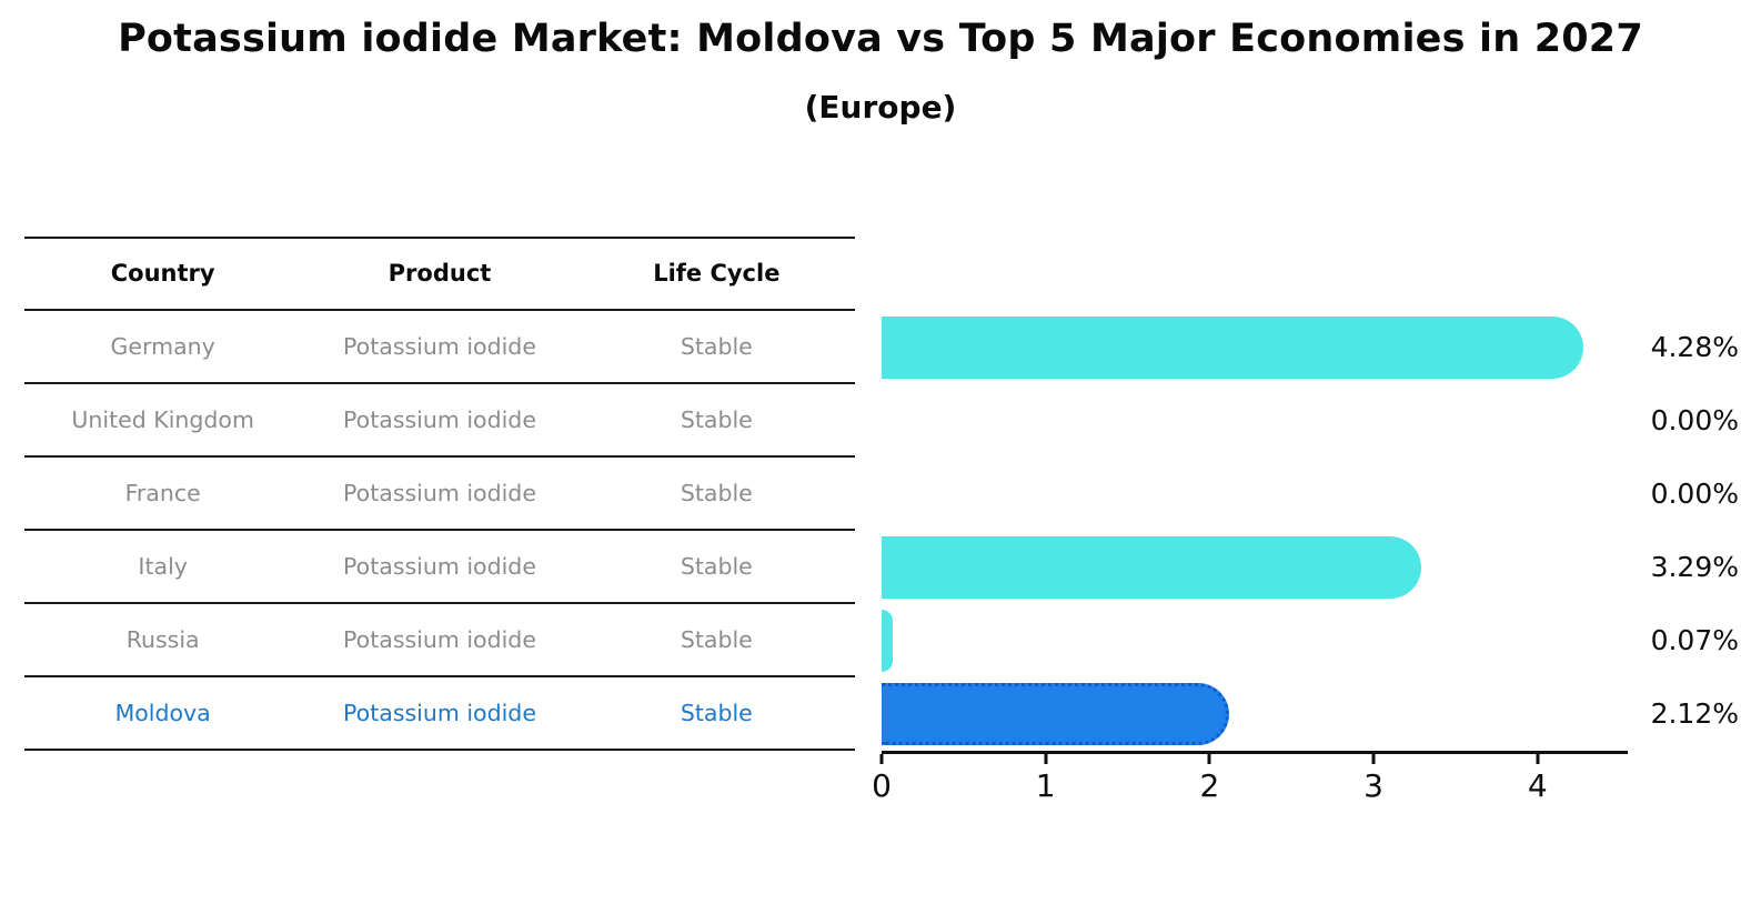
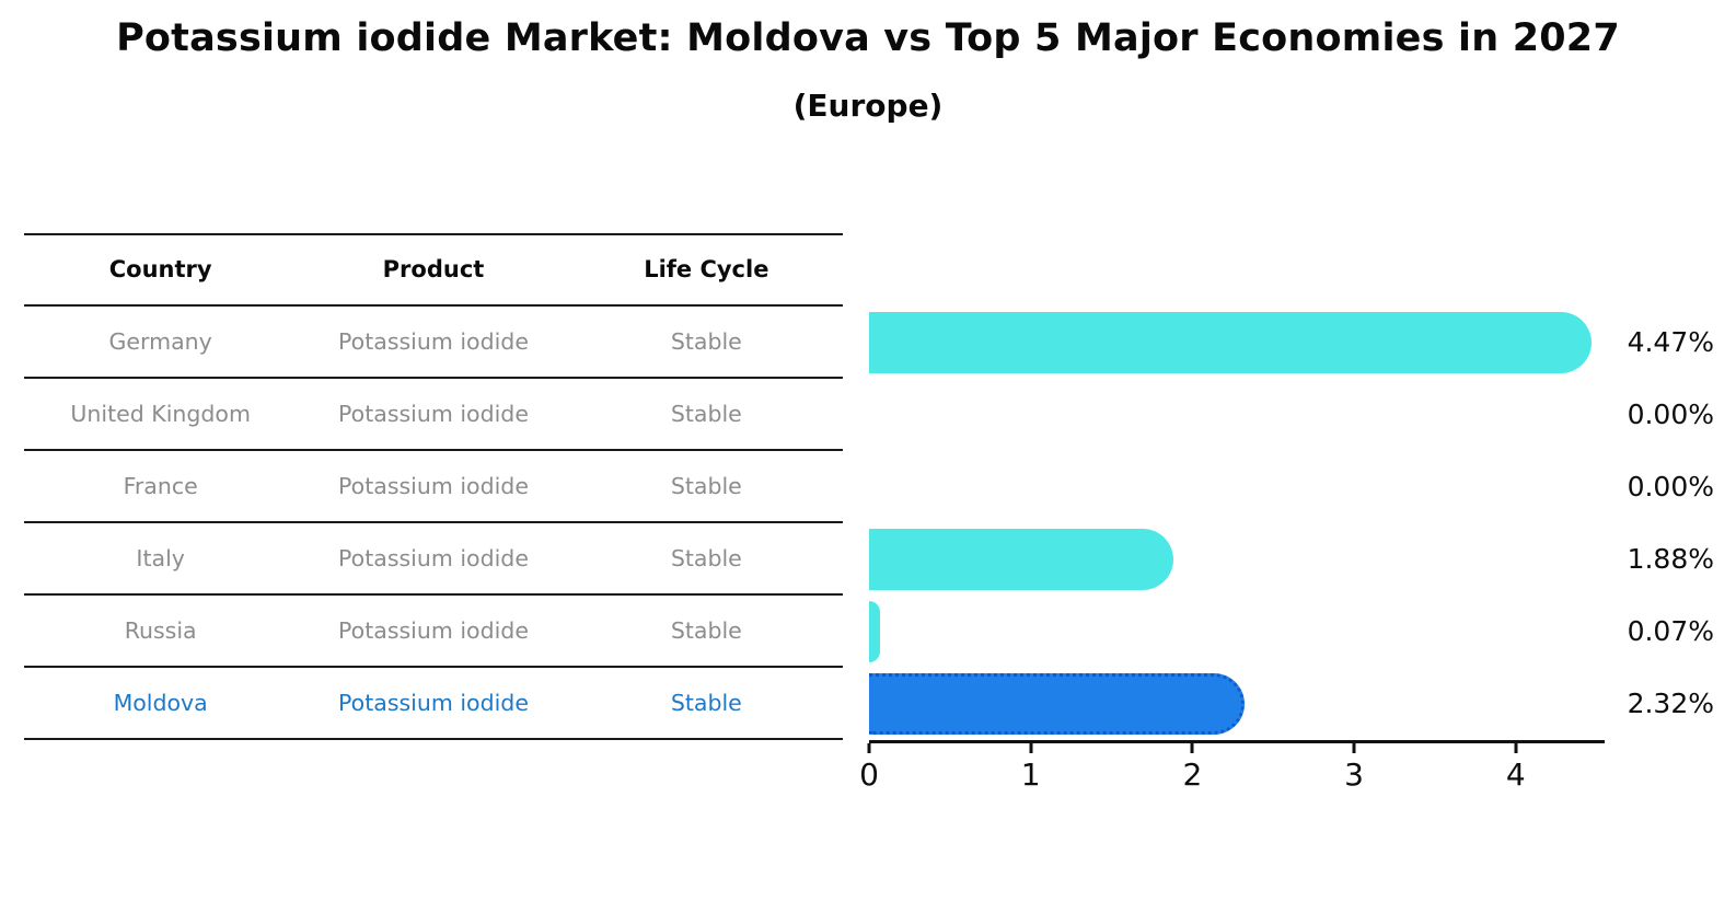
Germany: 4.28% -> 4.47%
Italy: 3.29% -> 1.88%
Moldova: 2.12% -> 2.32%
